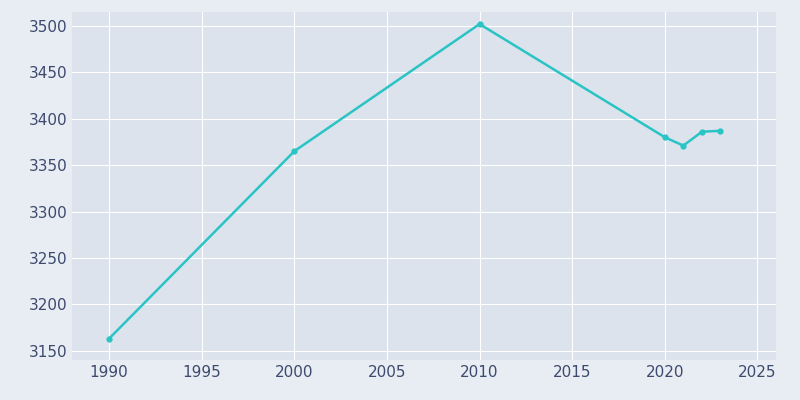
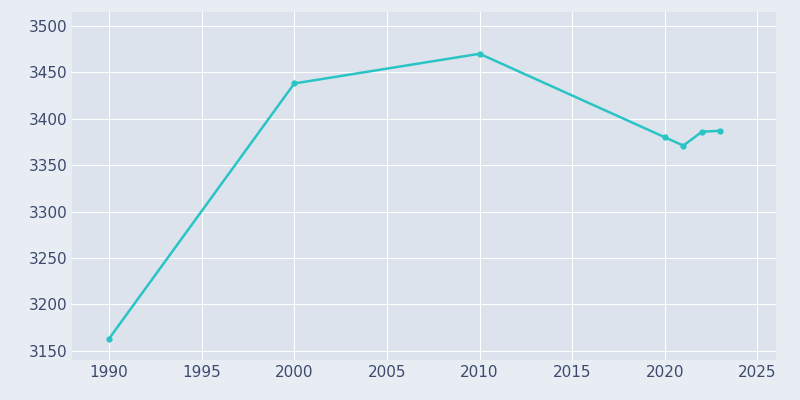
2000: 3365 -> 3438
2010: 3502 -> 3470
